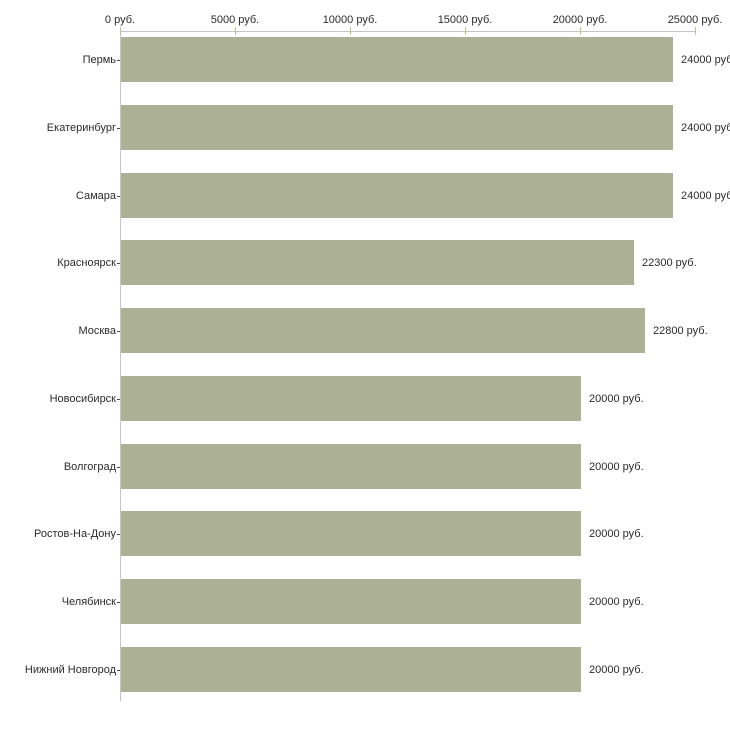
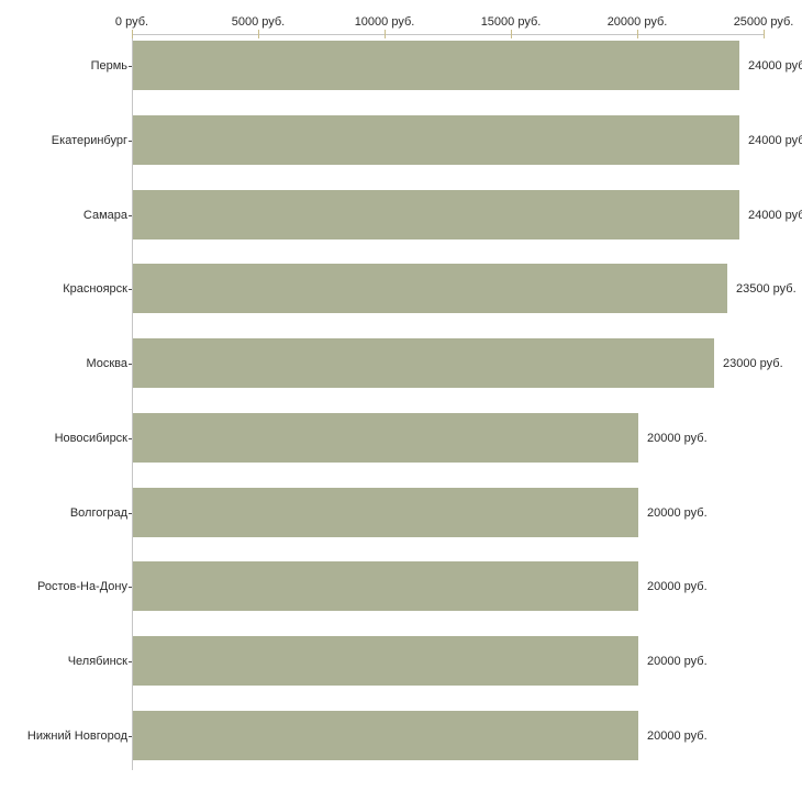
Красноярск: 22300 -> 23500
Москва: 22800 -> 23000
